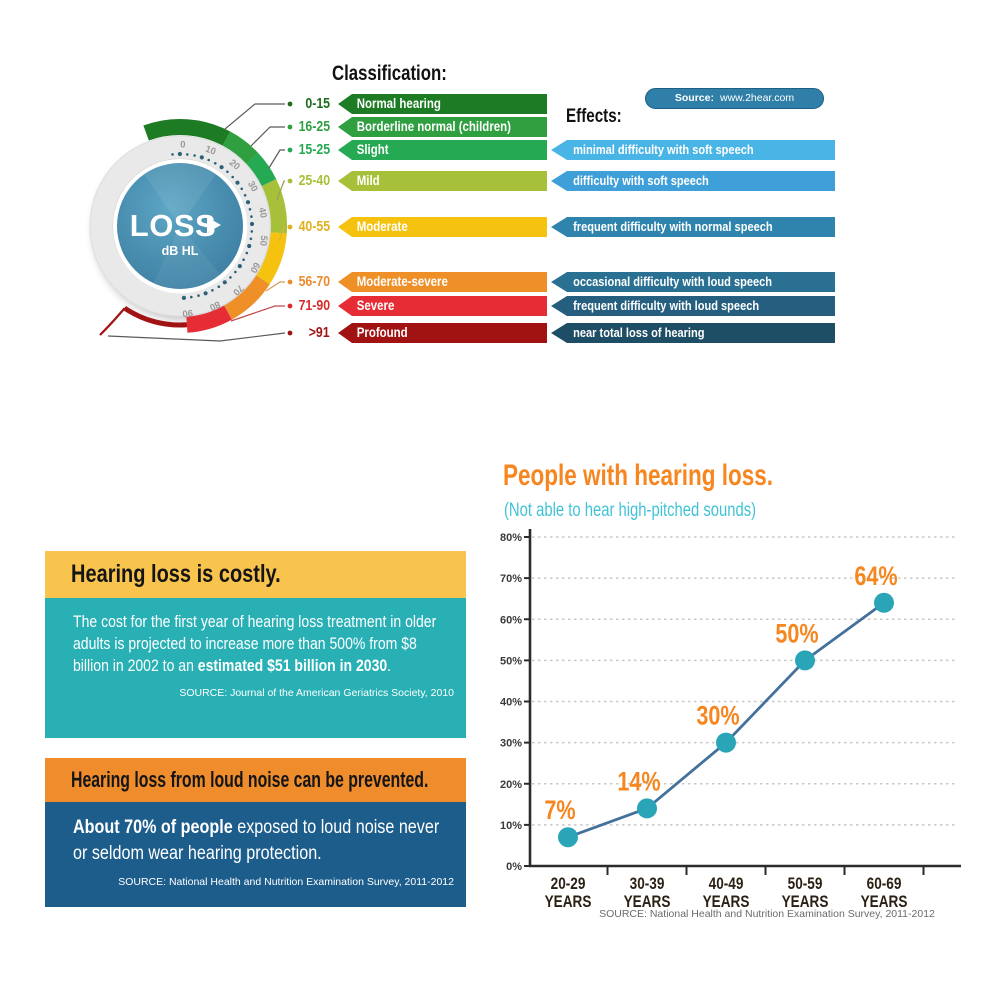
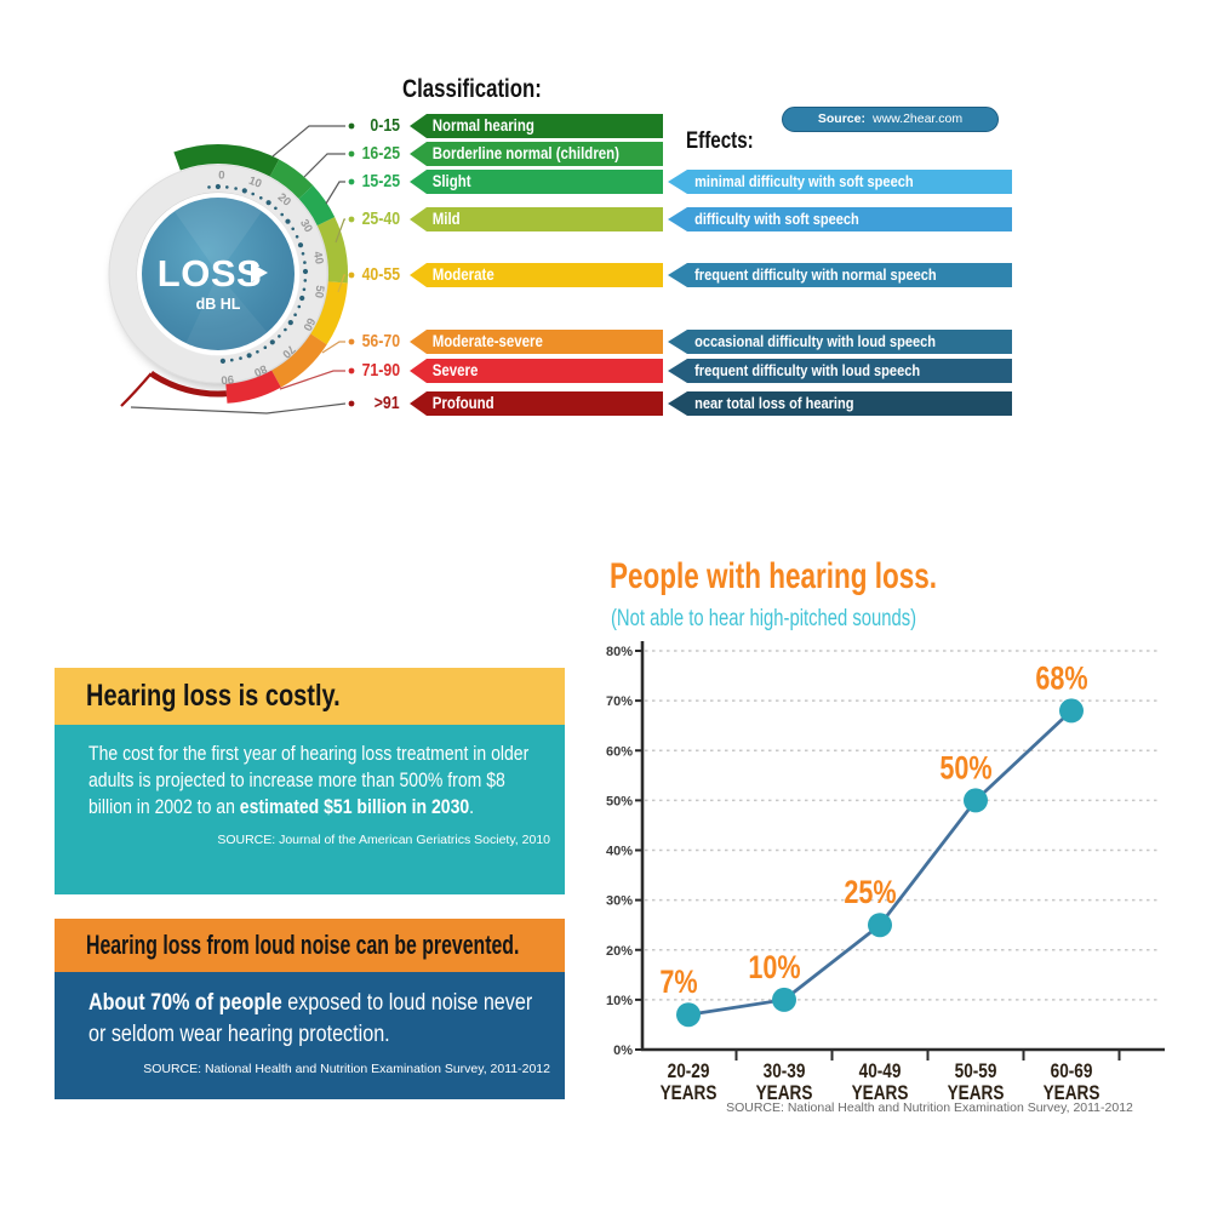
30-39 YEARS: 14% -> 10%
40-49 YEARS: 30% -> 25%
60-69 YEARS: 64% -> 68%
